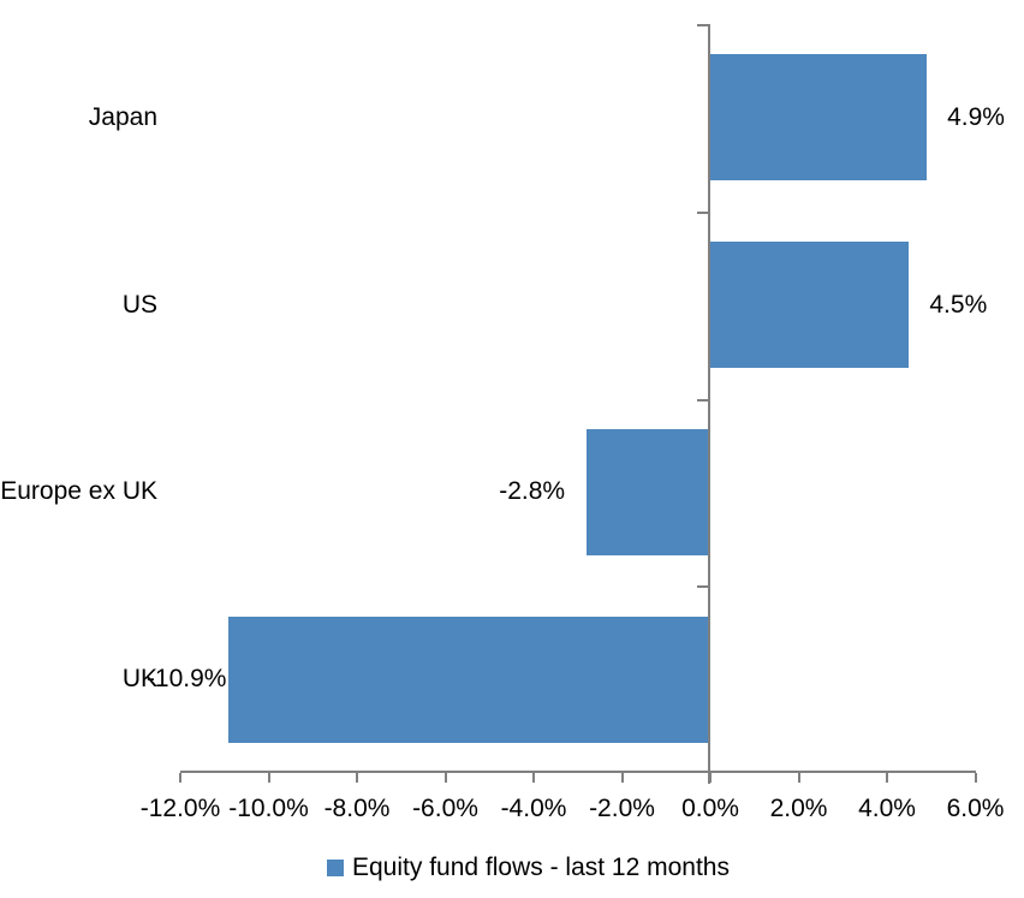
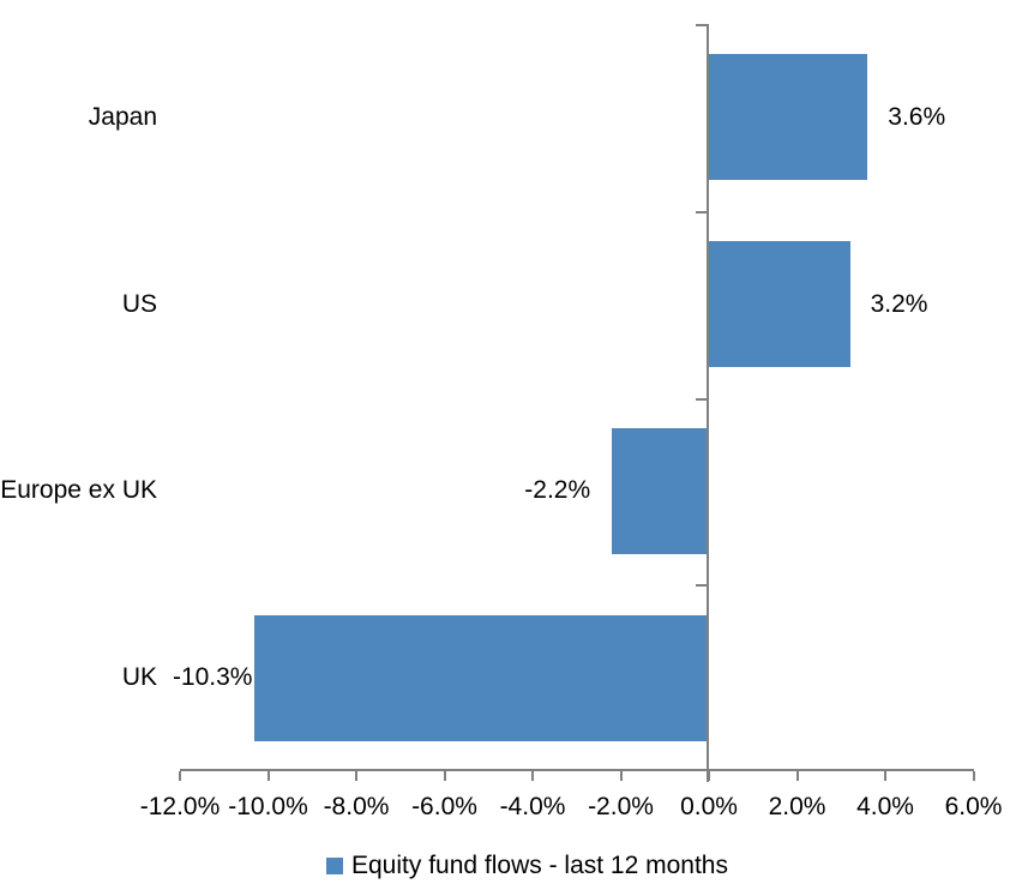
Japan: 4.9% -> 3.6%
US: 4.5% -> 3.2%
Europe ex UK: -2.8% -> -2.2%
UK: -10.9% -> -10.3%
